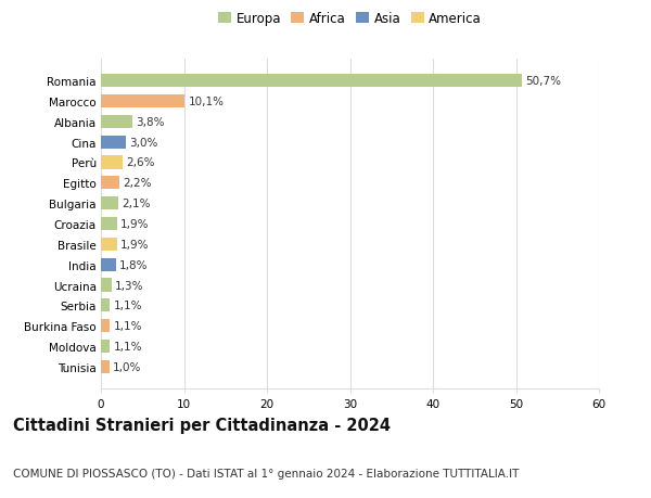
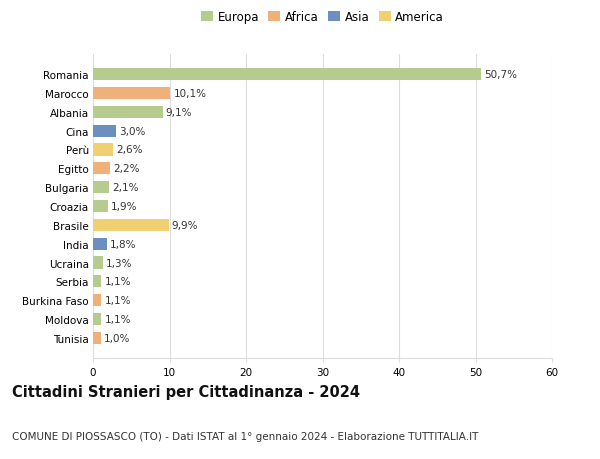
Albania: 3,8% -> 9,1%
Brasile: 1,9% -> 9,9%
